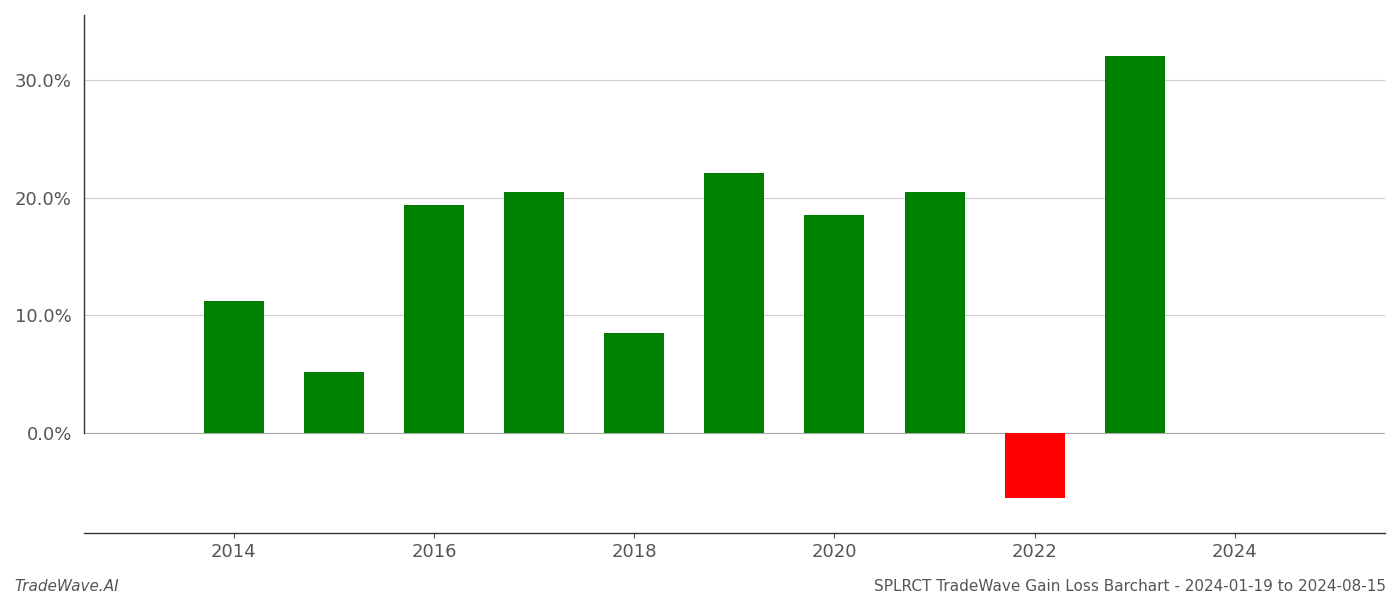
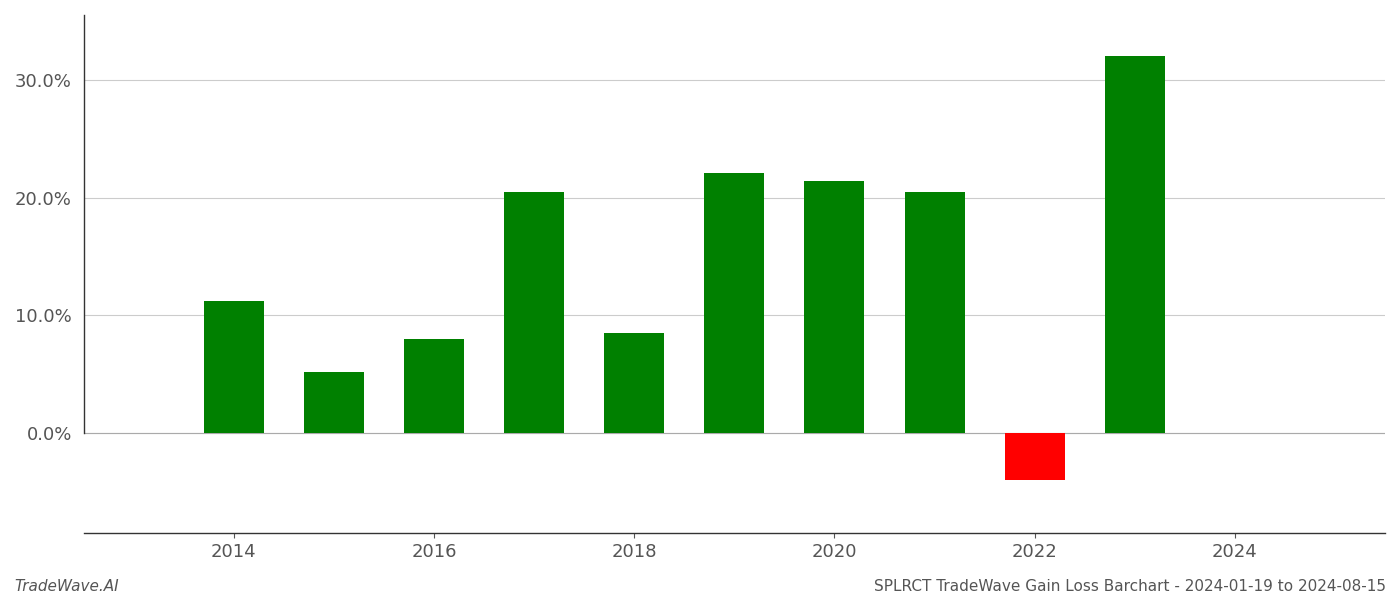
2016: 19.4% -> 8.0%
2020: 18.5% -> 21.4%
2022: -5.5% -> -4.0%
